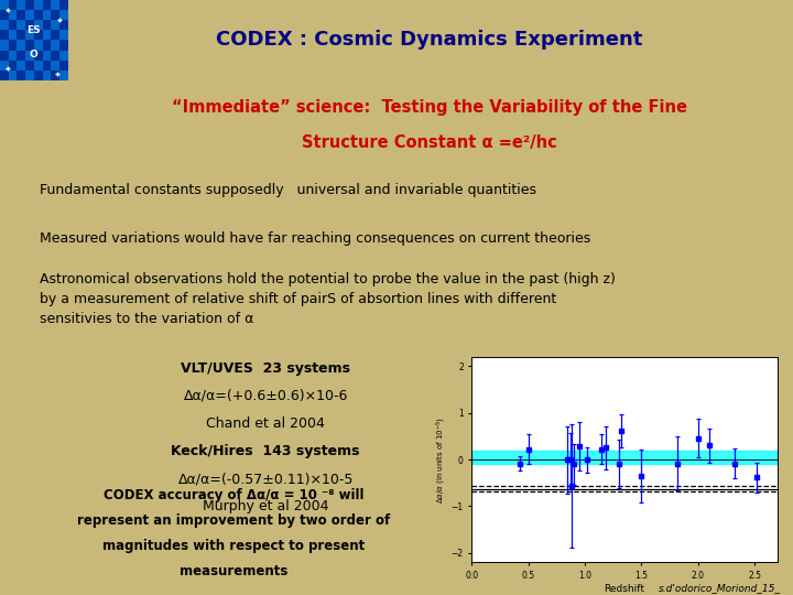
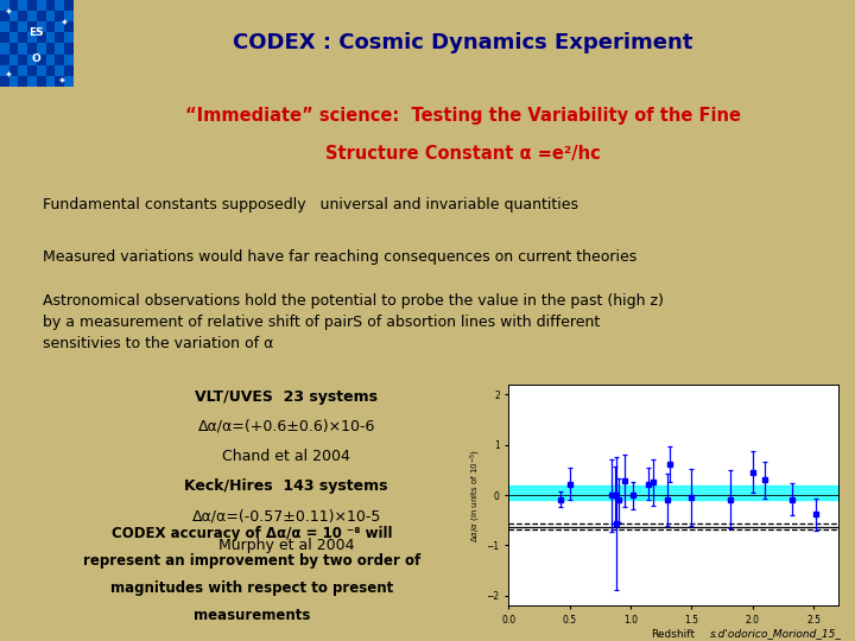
1.5: -0.35 -> -0.05
